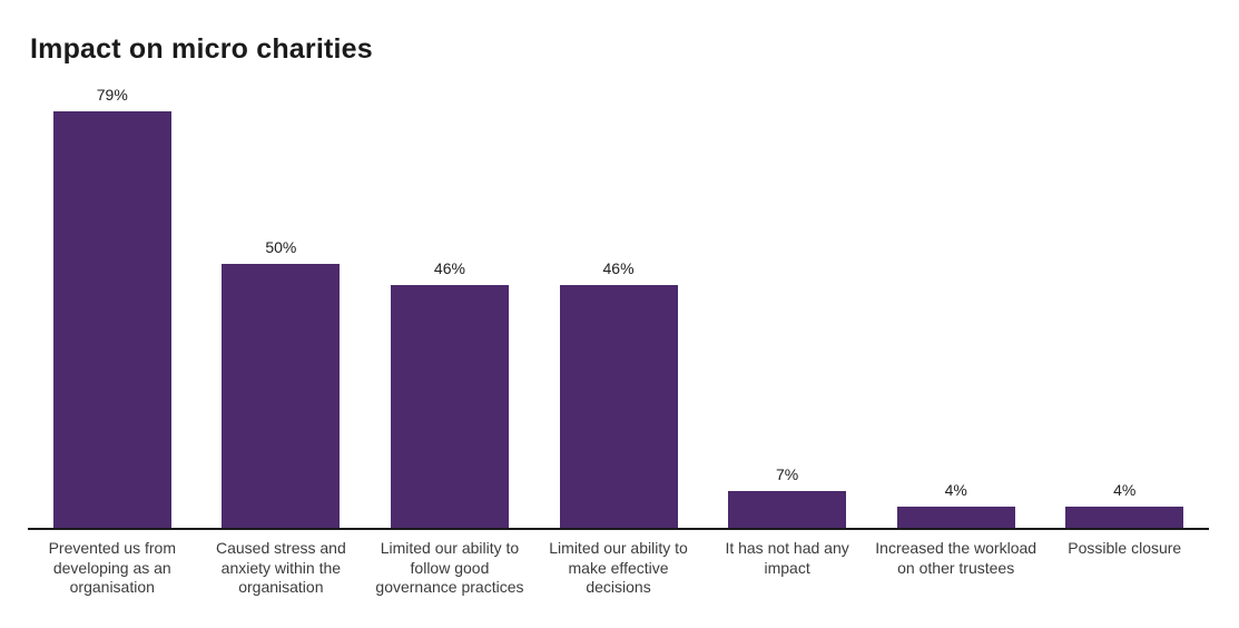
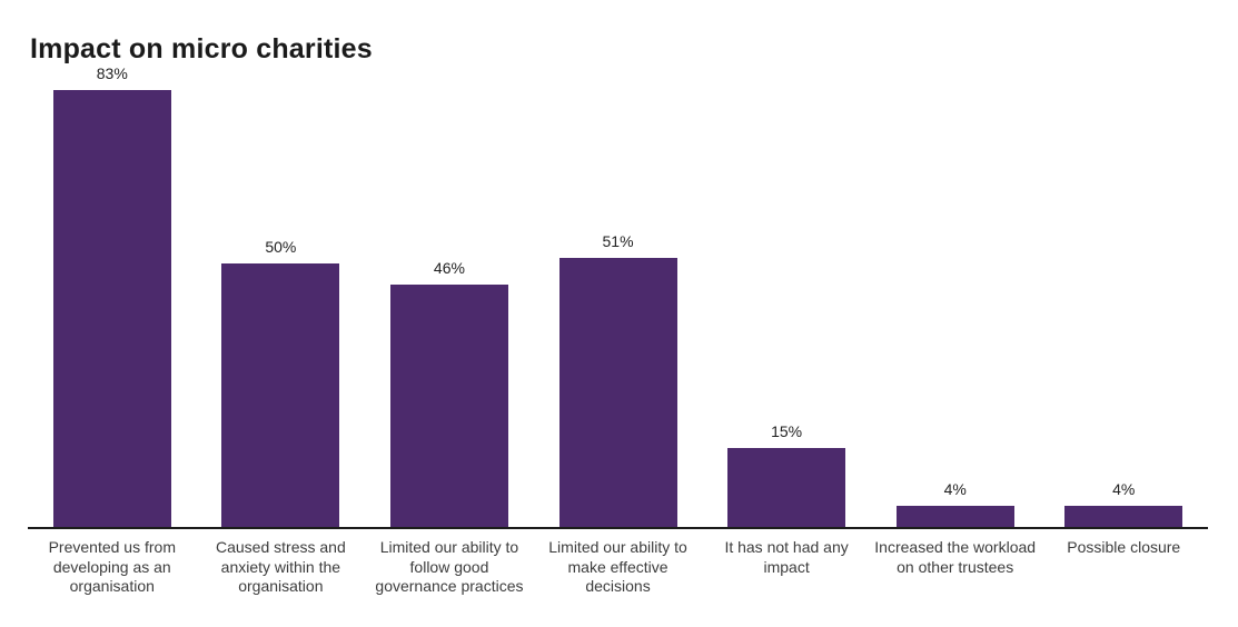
Prevented us from developing as an organisation: 79% -> 83%
Limited our ability to make effective decisions: 46% -> 51%
It has not had any impact: 7% -> 15%
